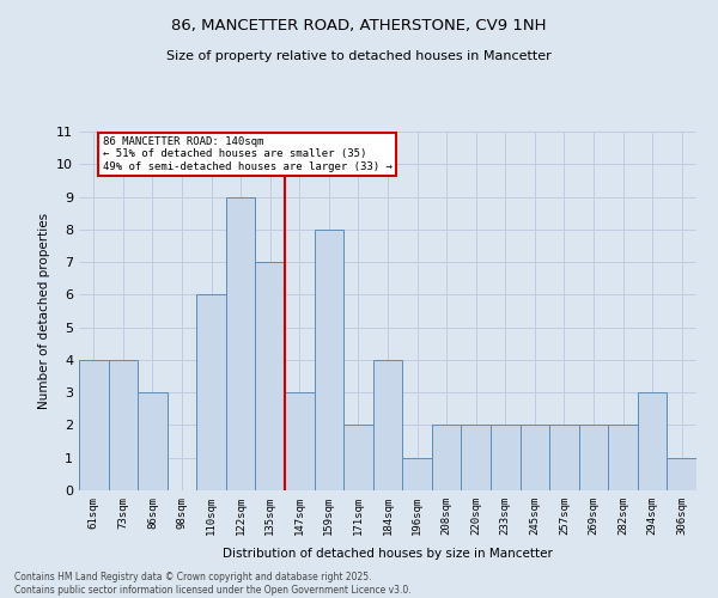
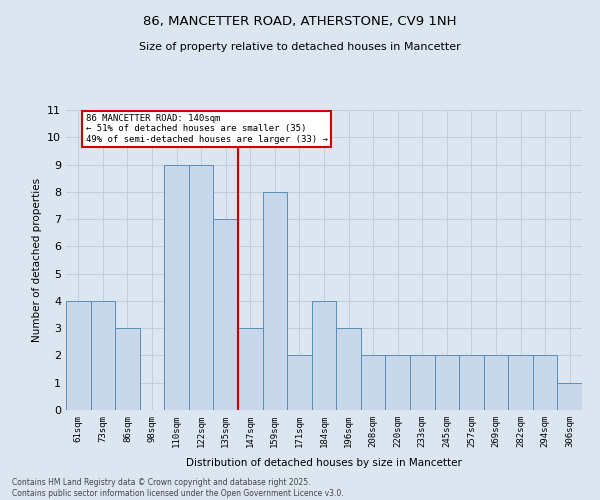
110sqm: 6 -> 9
196sqm: 1 -> 3
294sqm: 3 -> 2
